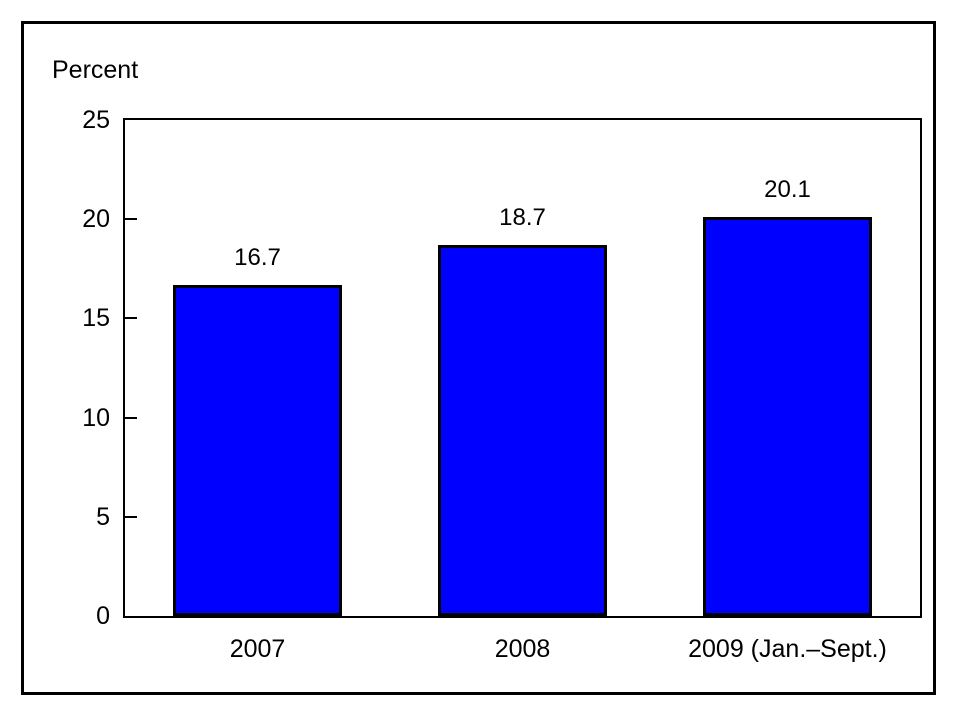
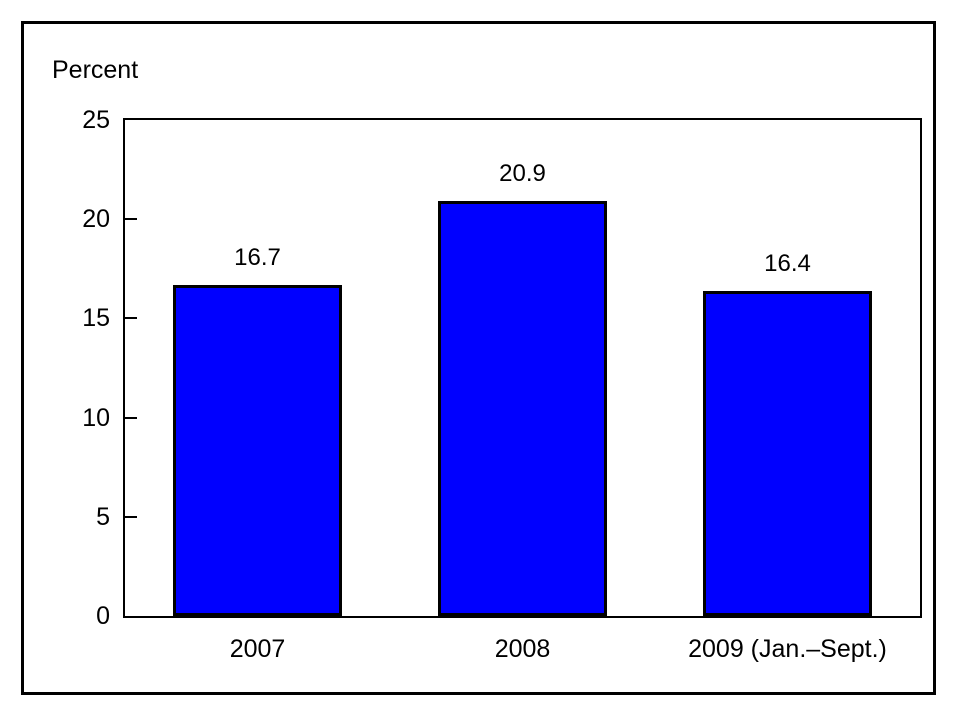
2008: 18.7 -> 20.9
2009 (Jan.–Sept.): 20.1 -> 16.4
